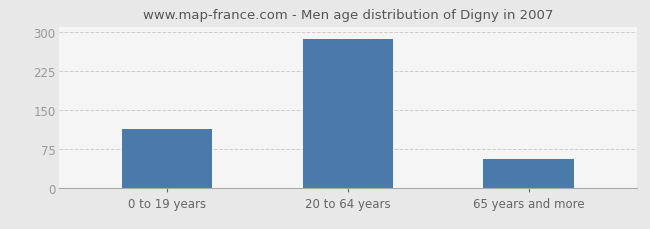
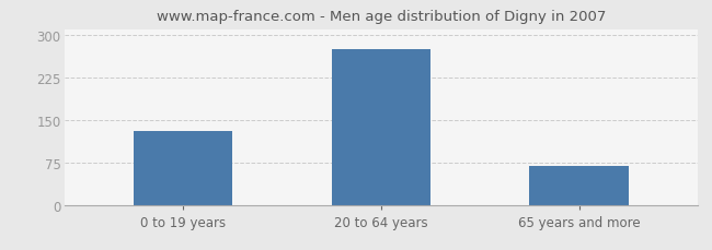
0 to 19 years: 113 -> 130
20 to 64 years: 287 -> 274
65 years and more: 55 -> 68
